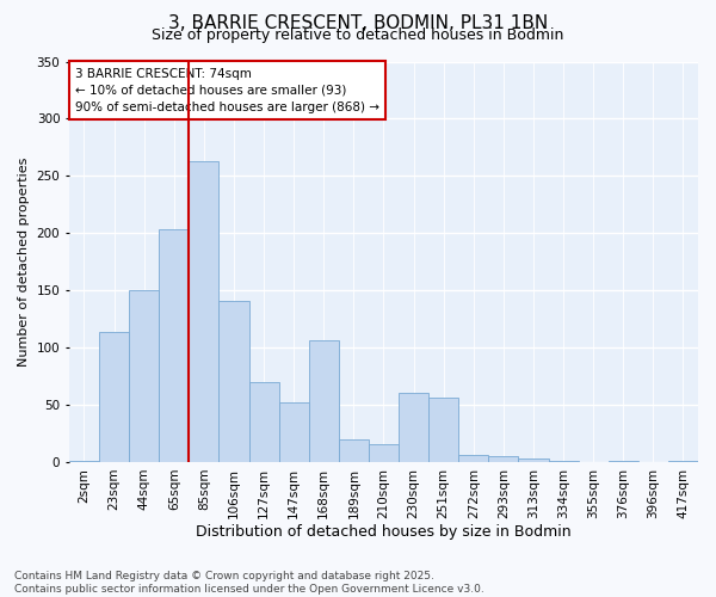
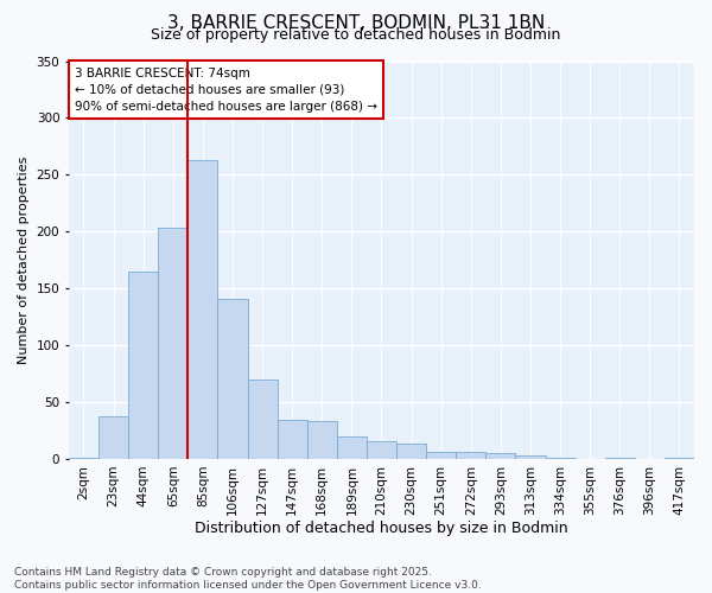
23sqm: 114 -> 38
44sqm: 150 -> 165
147sqm: 52 -> 34
168sqm: 106 -> 33
230sqm: 60 -> 13
251sqm: 56 -> 6
